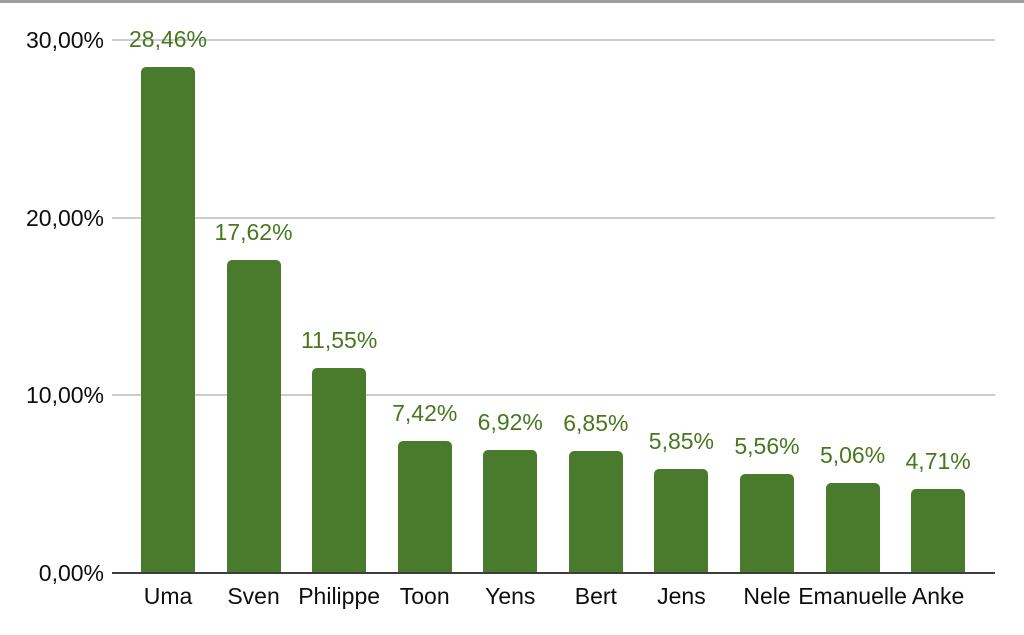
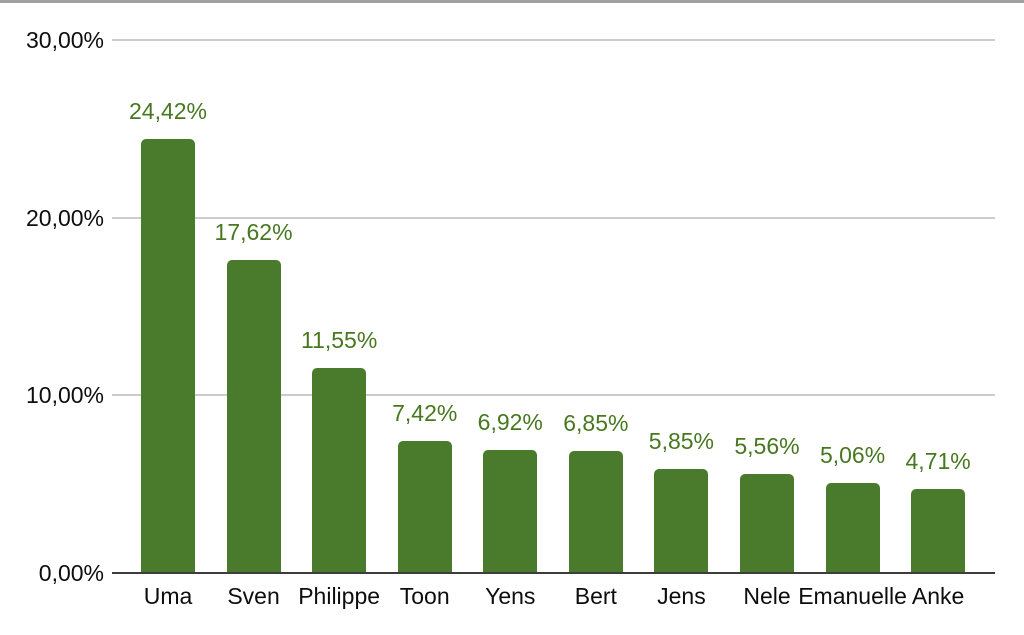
Uma: 28,46% -> 24,42%
